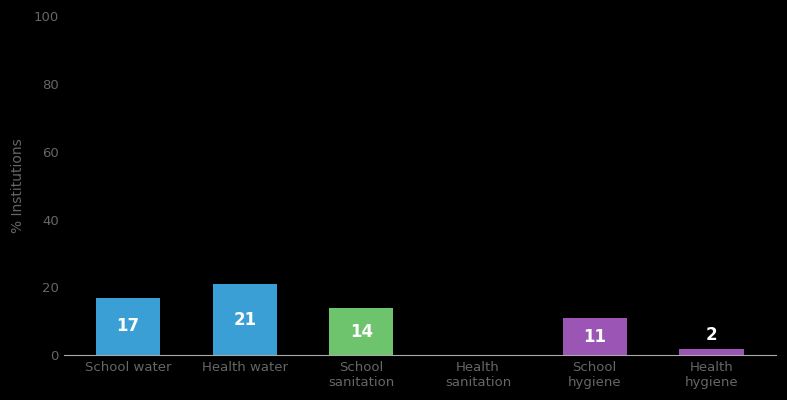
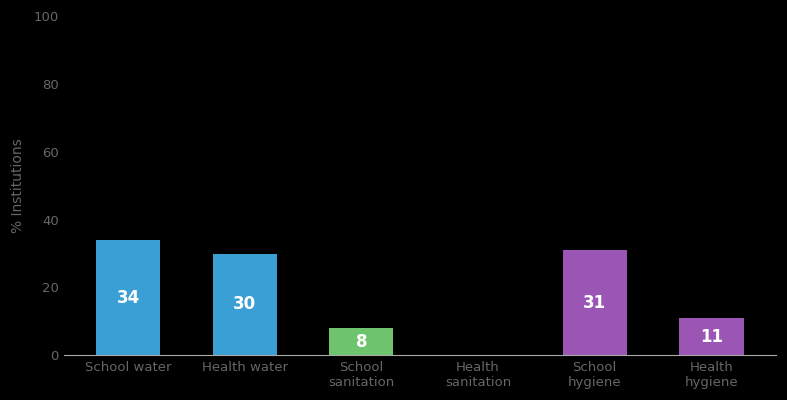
School water: 17 -> 34
Health water: 21 -> 30
School sanitation: 14 -> 8
School hygiene: 11 -> 31
Health hygiene: 2 -> 11
